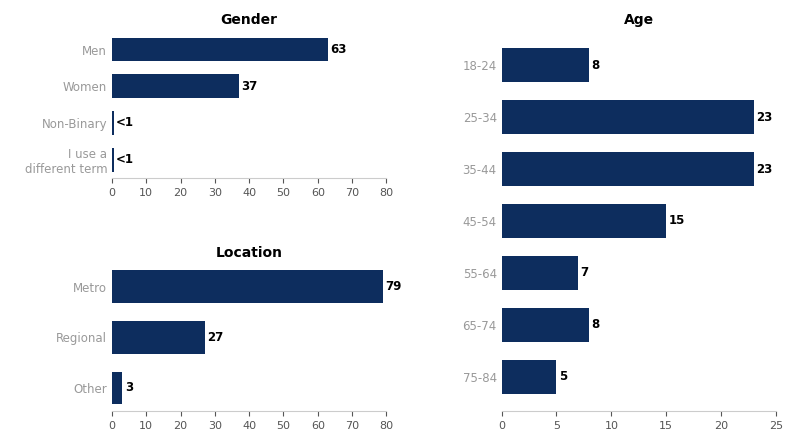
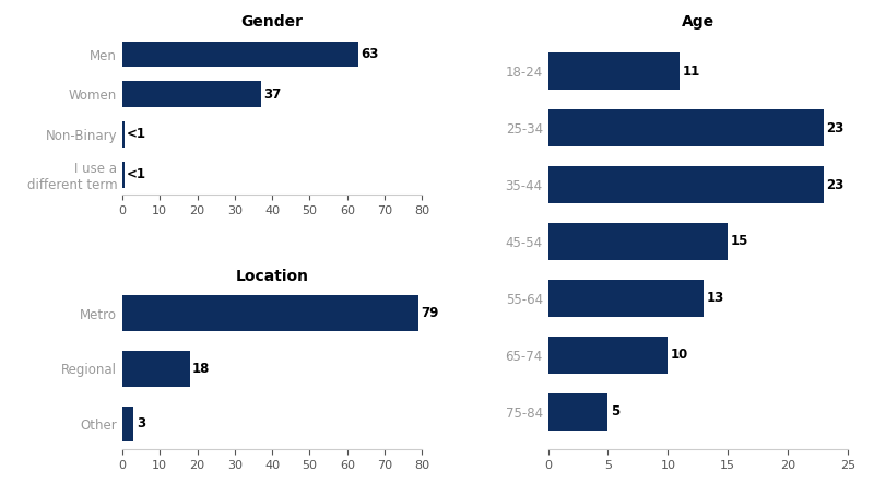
Age/18-24: 8 -> 11
Age/55-64: 7 -> 13
Age/65-74: 8 -> 10
Location/Regional: 27 -> 18
